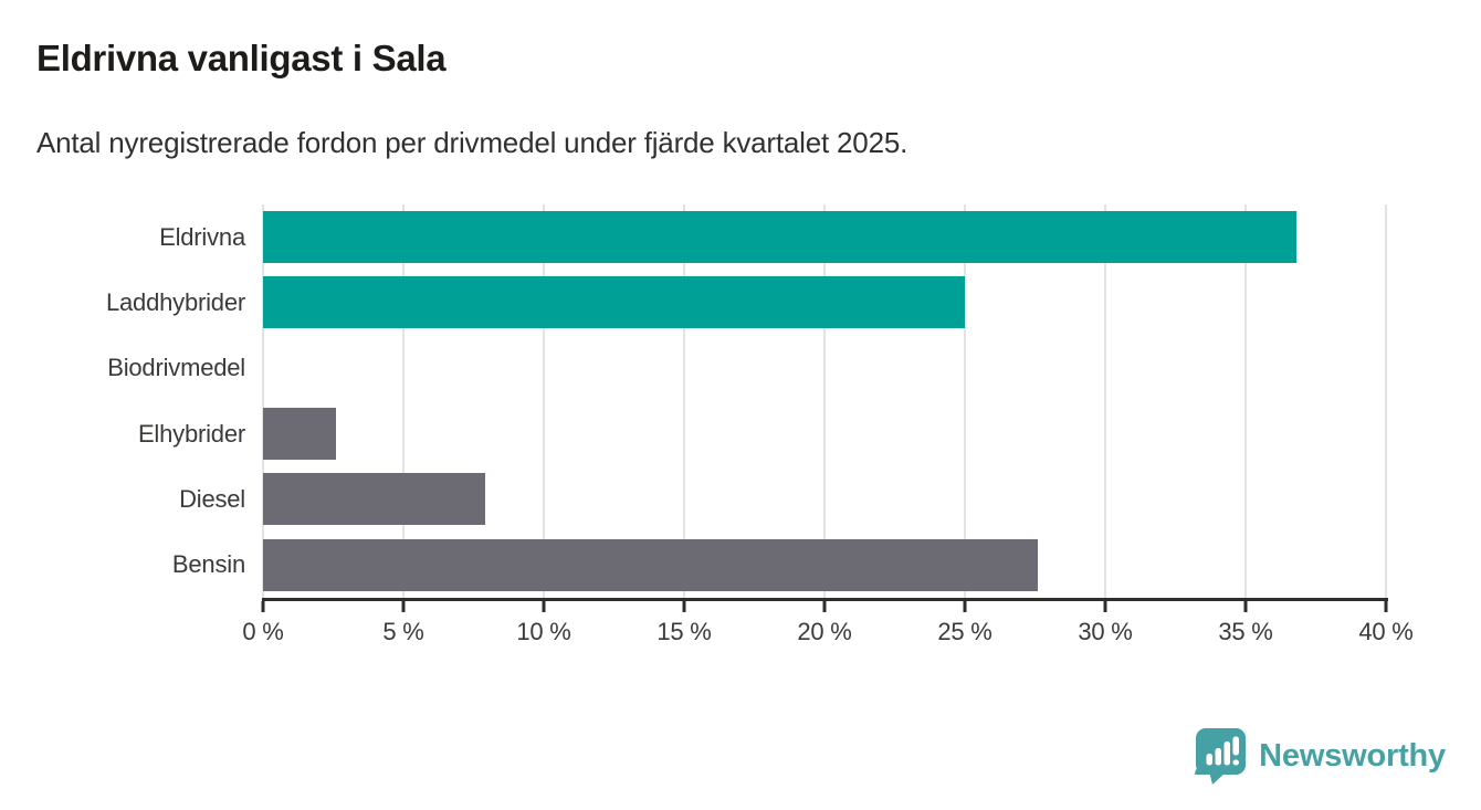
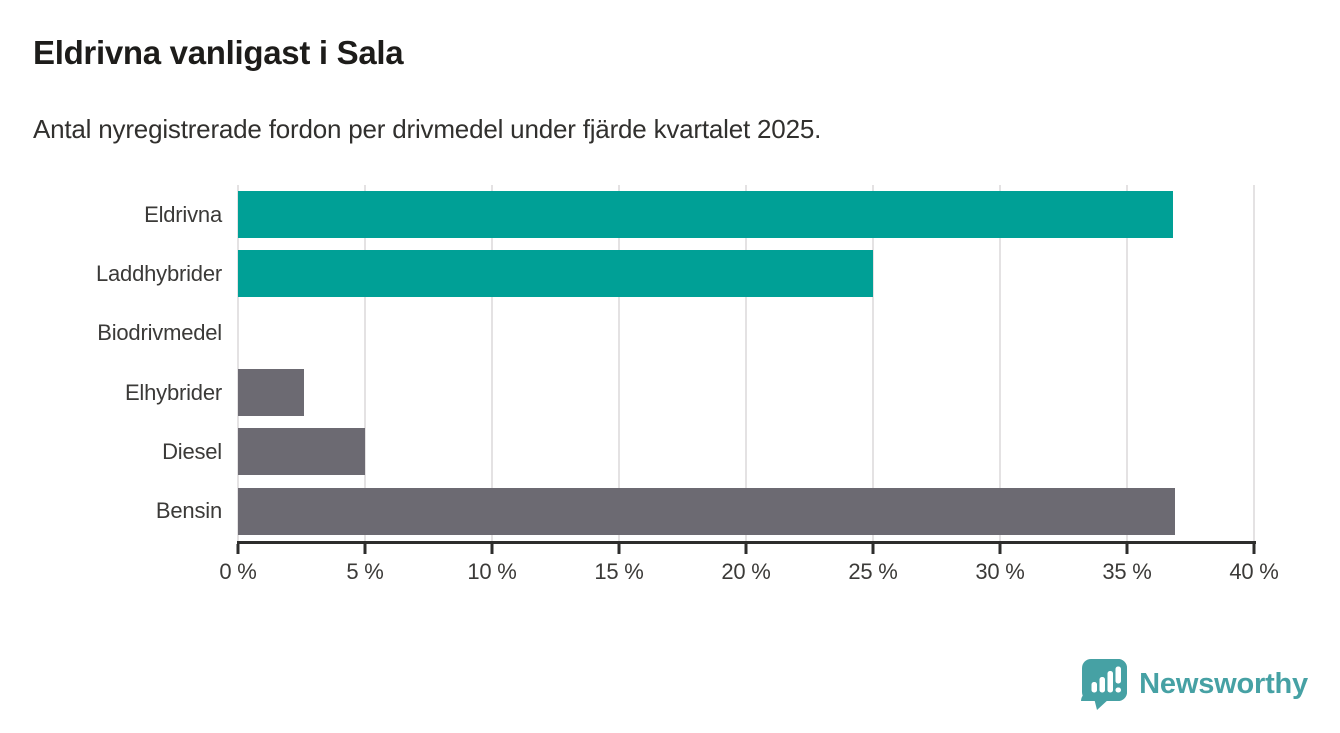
Diesel: 7.9% -> 5.0%
Bensin: 27.6% -> 36.9%
